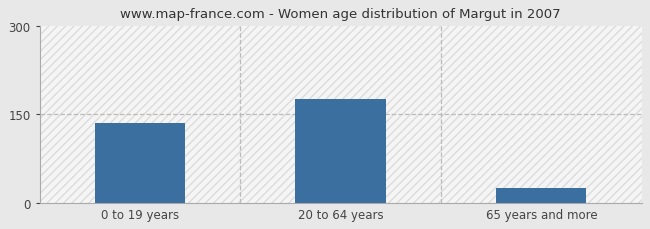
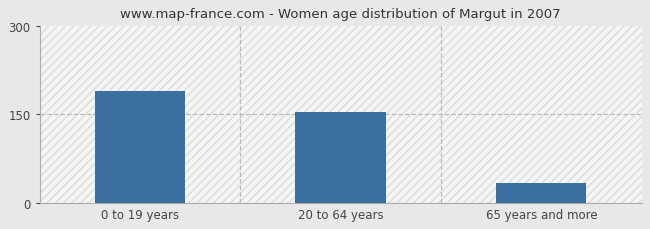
0 to 19 years: 135 -> 190
20 to 64 years: 175 -> 154
65 years and more: 25 -> 34
